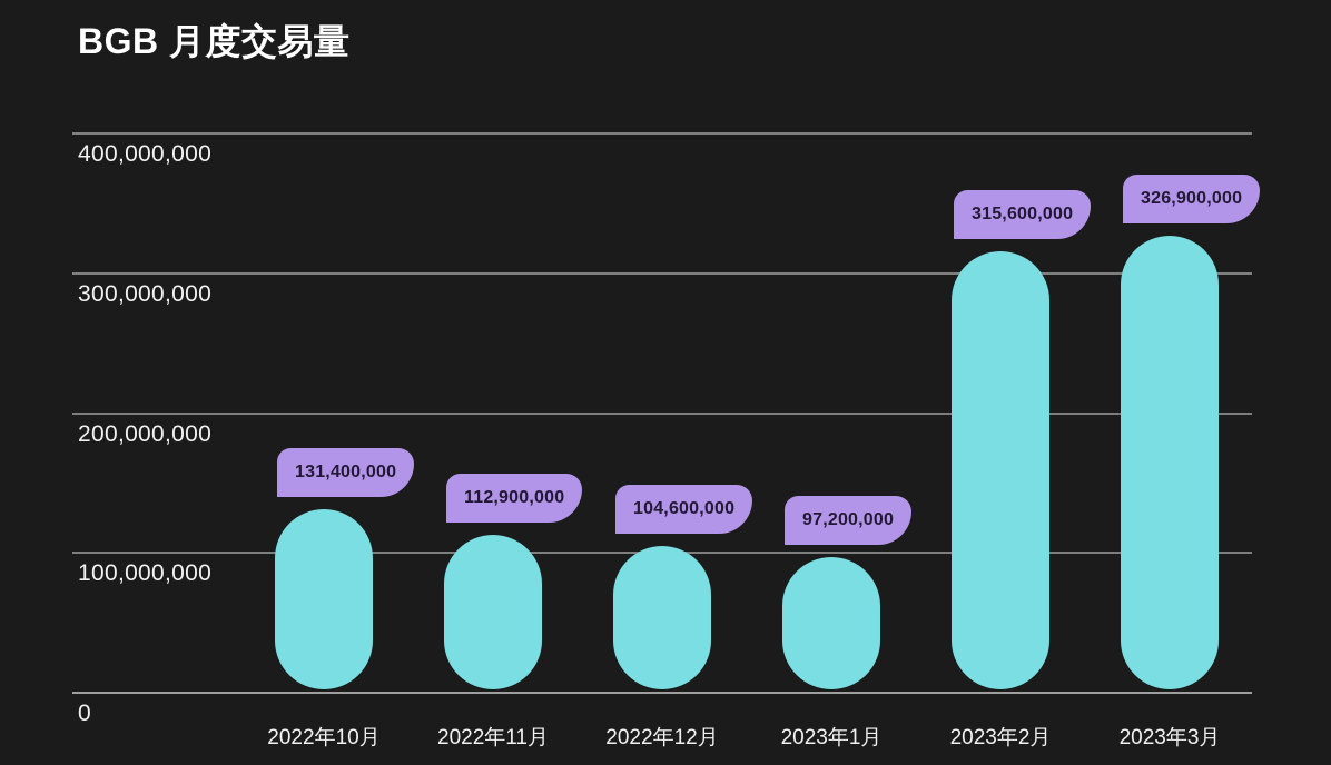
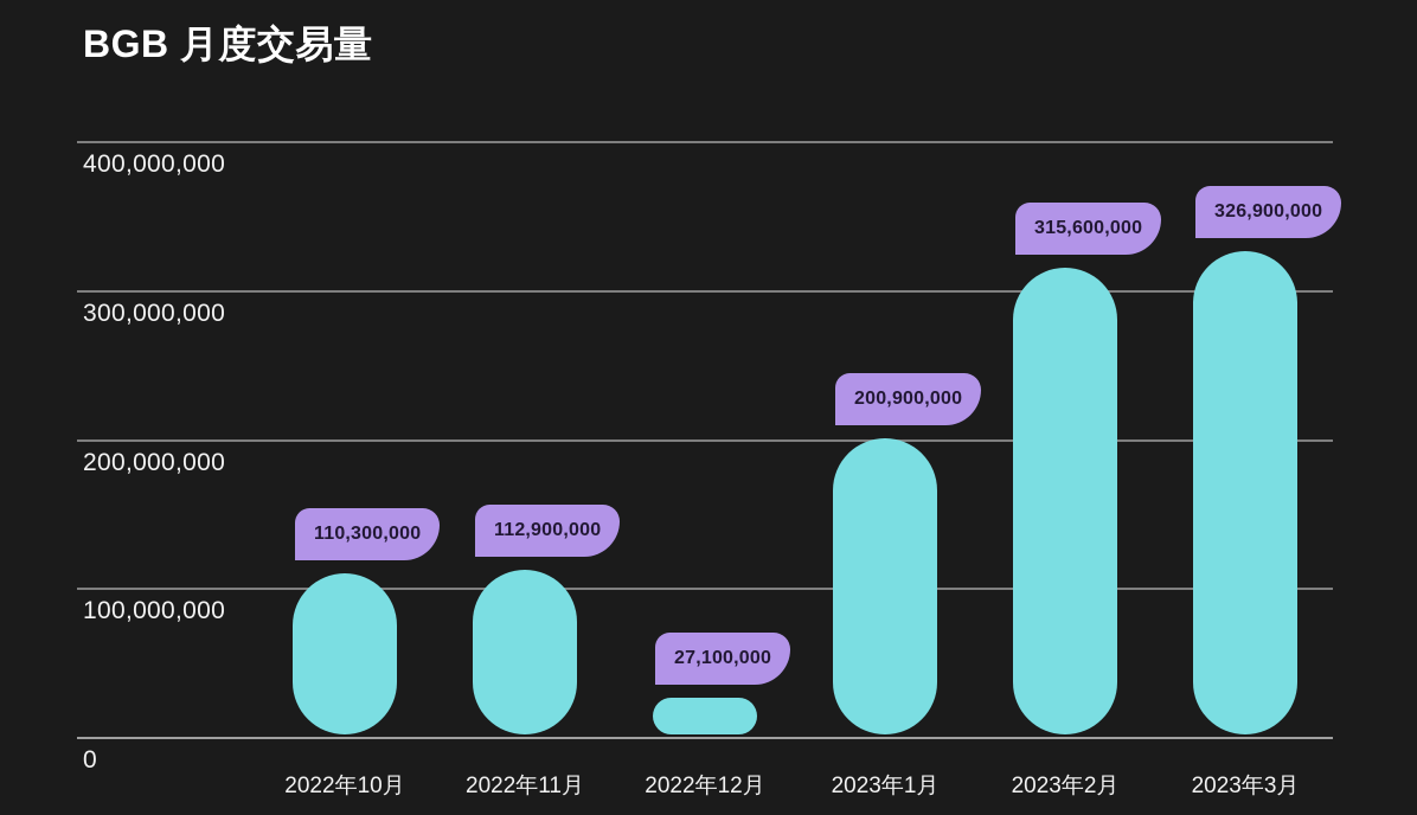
2022年10月: 131,400,000 -> 110,300,000
2022年12月: 104,600,000 -> 27,100,000
2023年1月: 97,200,000 -> 200,900,000
